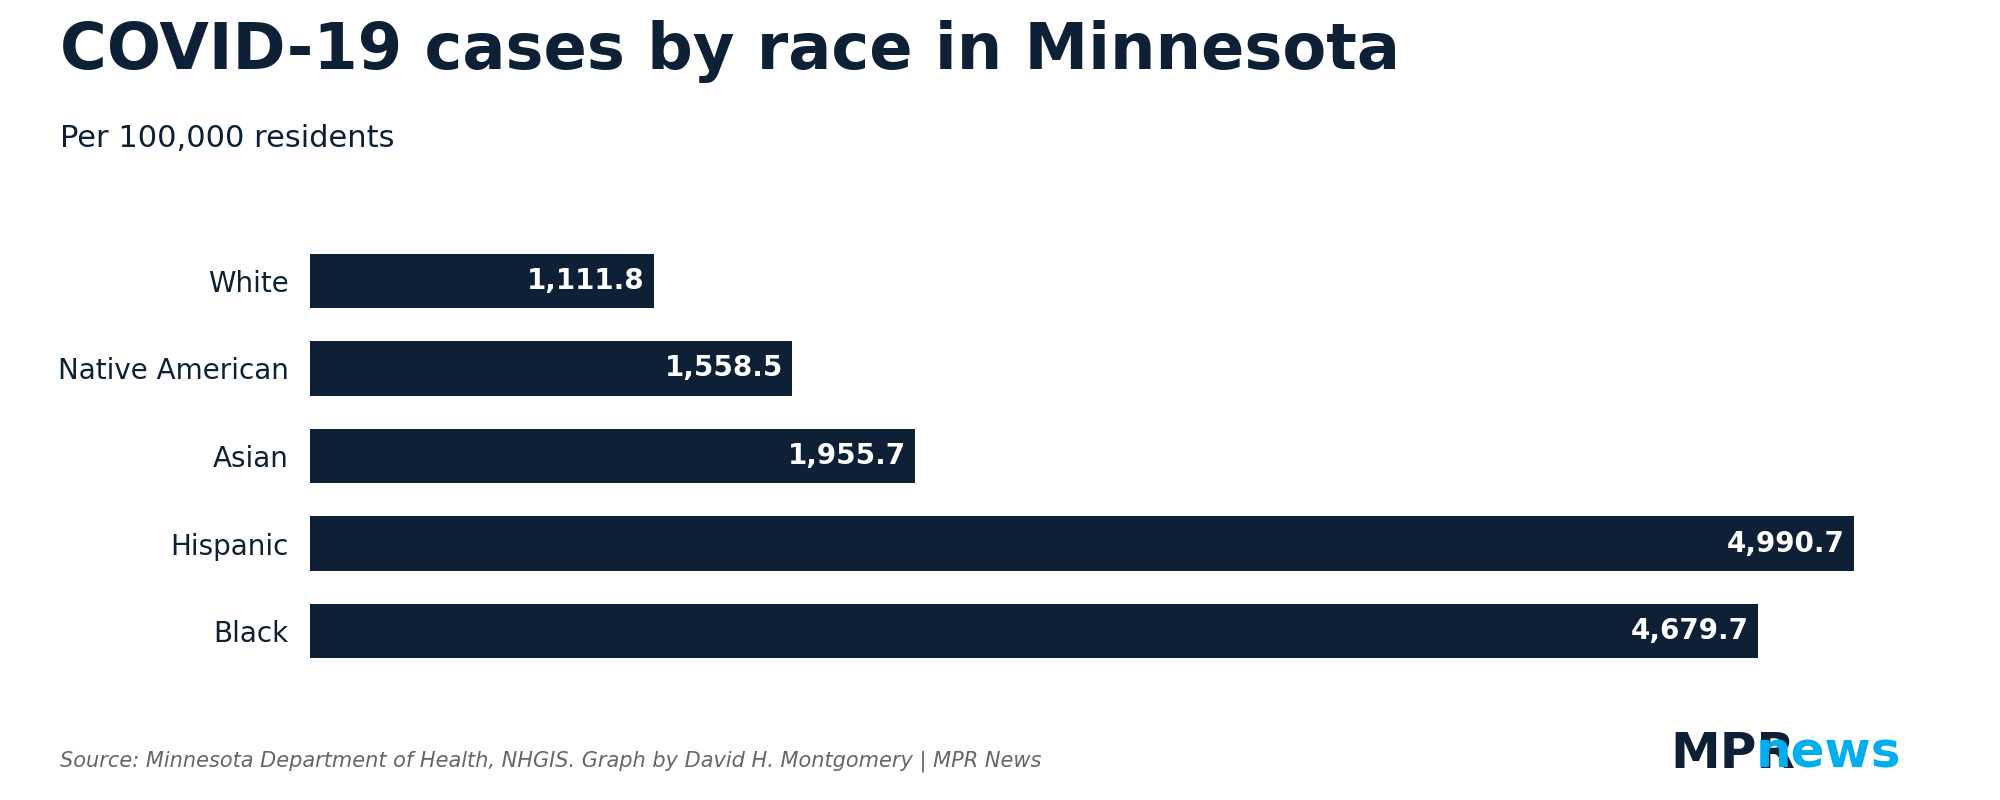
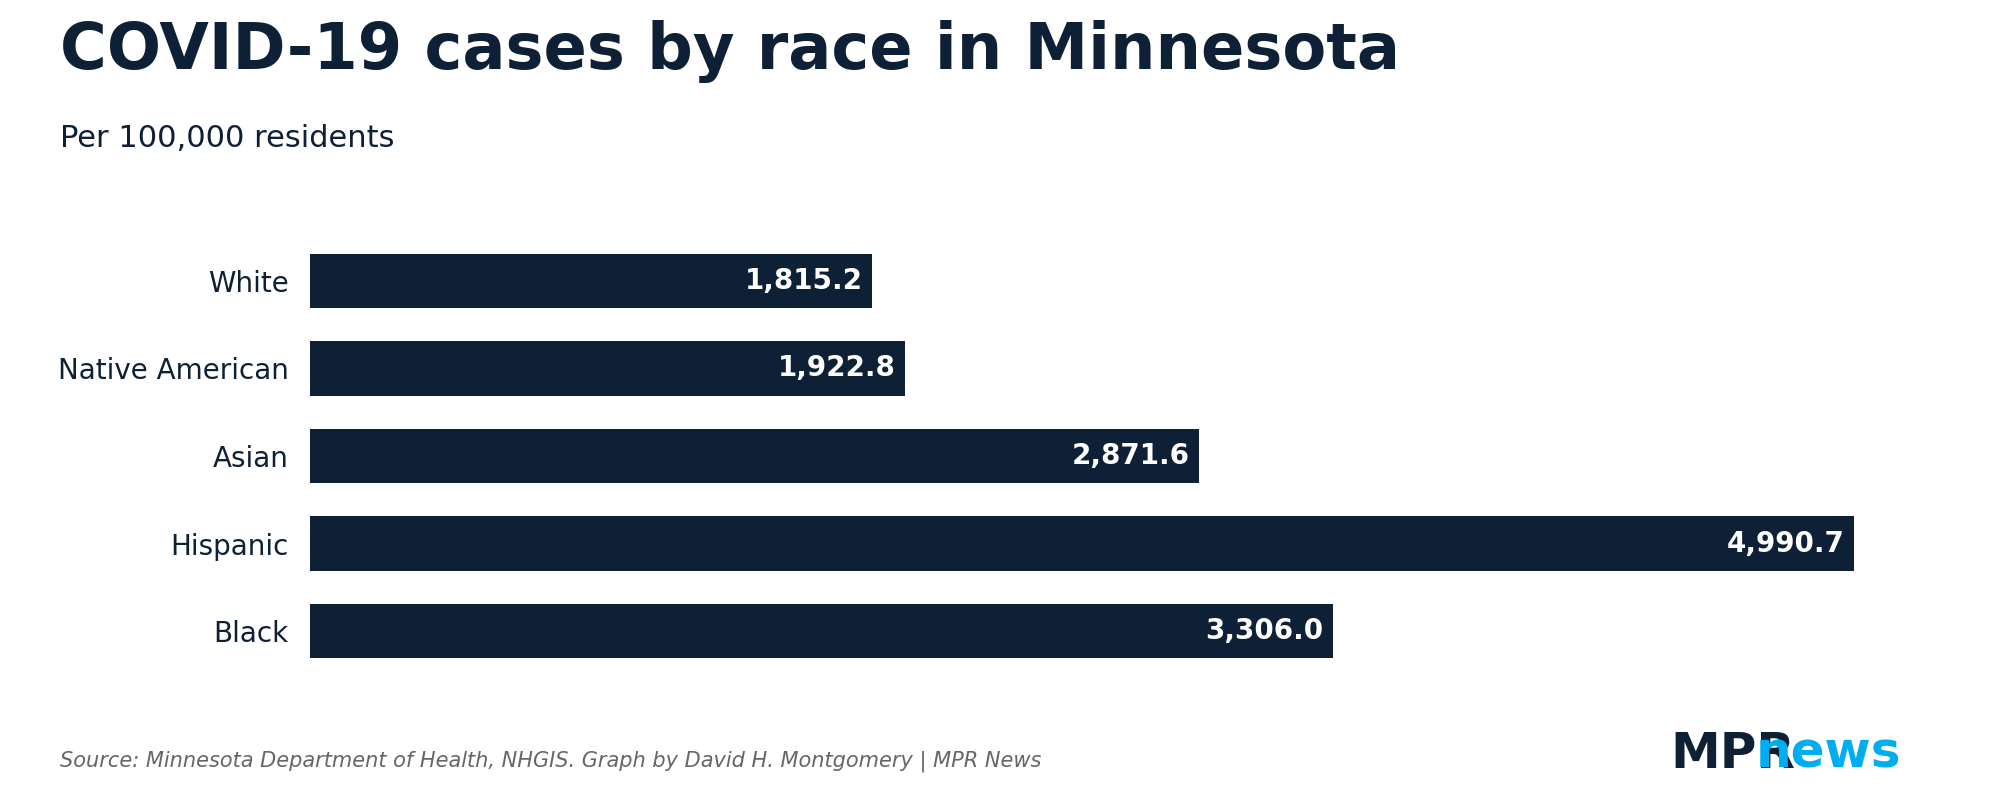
White: 1,111.8 -> 1,815.2
Native American: 1,558.5 -> 1,922.8
Asian: 1,955.7 -> 2,871.6
Black: 4,679.7 -> 3,306.0
